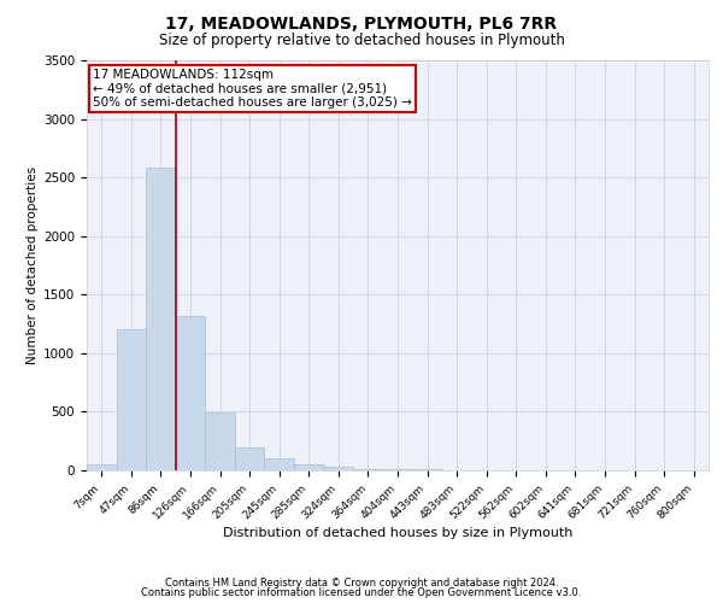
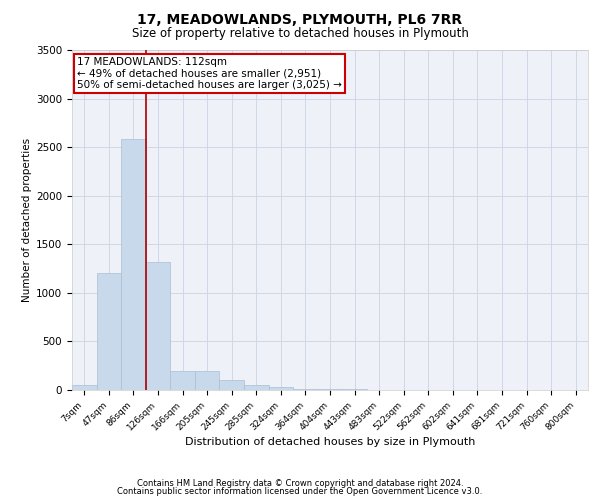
166sqm: 490 -> 200
